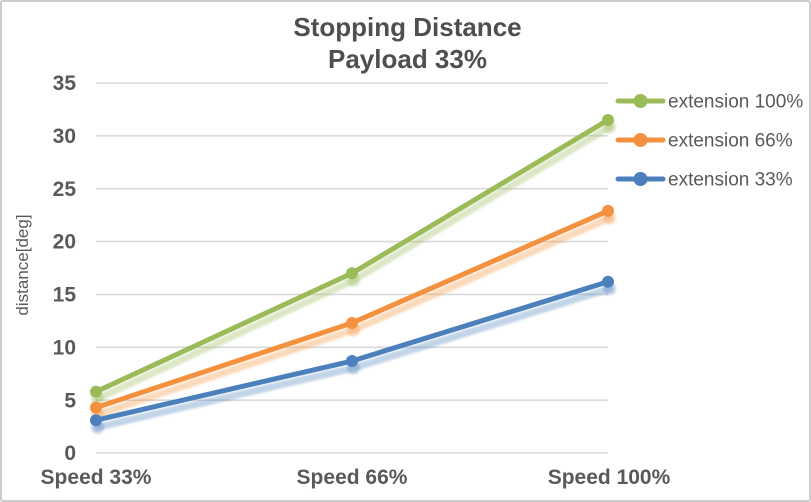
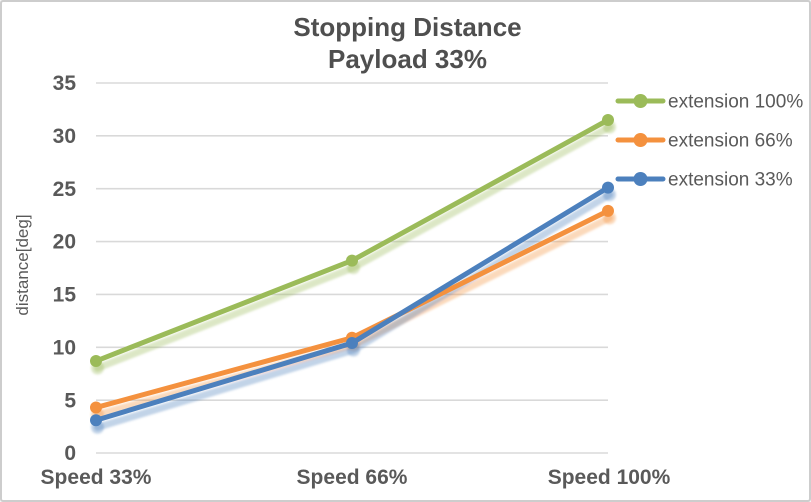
extension 100%/Speed 33%: 5.8 -> 8.7
extension 100%/Speed 66%: 17.0 -> 18.2
extension 66%/Speed 66%: 12.3 -> 10.9
extension 33%/Speed 66%: 8.7 -> 10.4
extension 33%/Speed 100%: 16.2 -> 25.1
